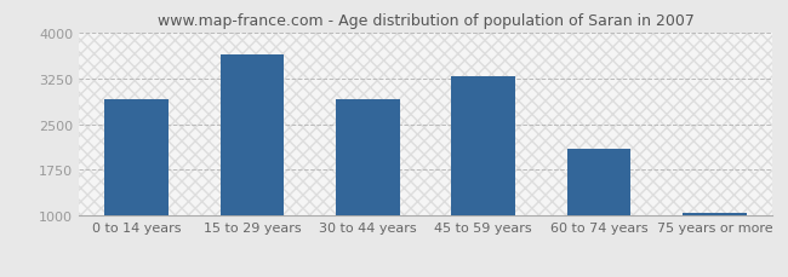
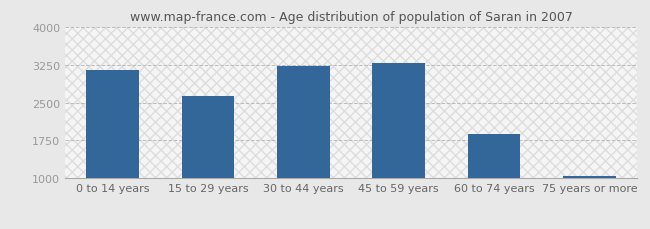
0 to 14 years: 2900 -> 3150
15 to 29 years: 3640 -> 2620
30 to 44 years: 2900 -> 3220
60 to 74 years: 2100 -> 1870
